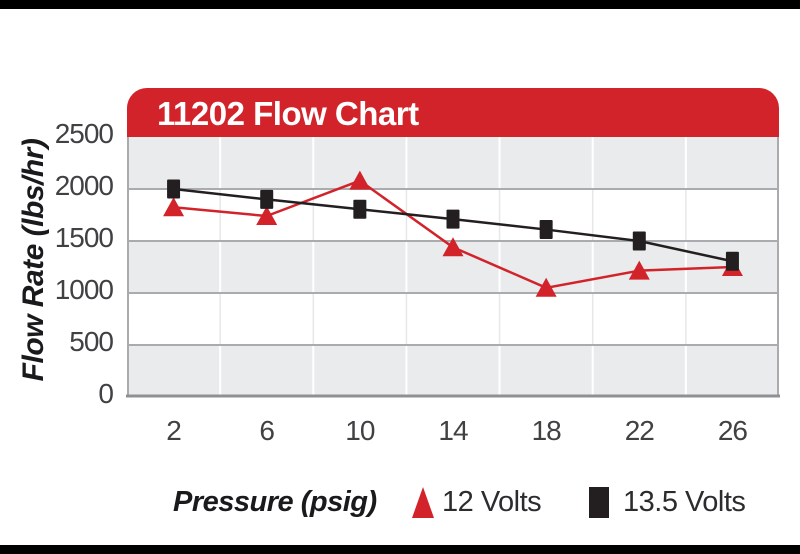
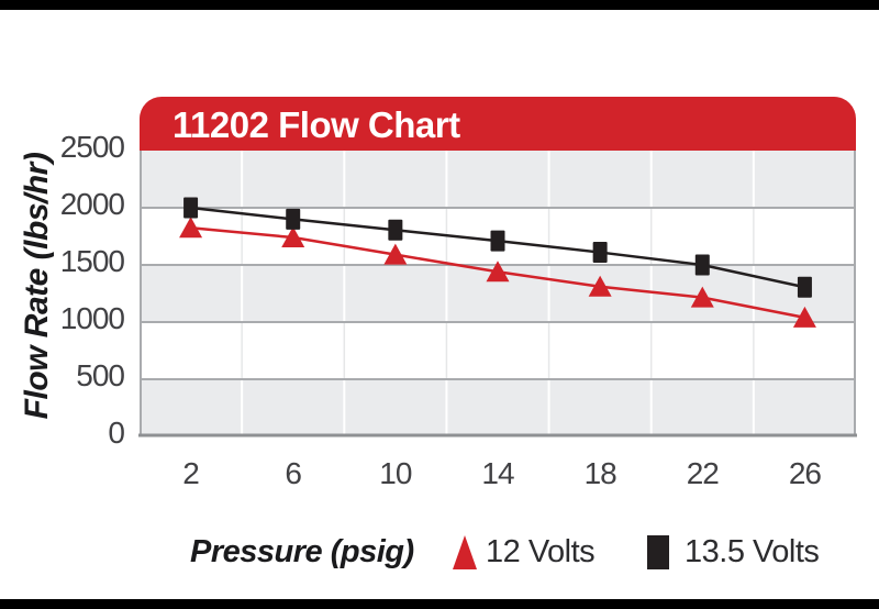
12 Volts/10: 2080 -> 1590
12 Volts/18: 1050 -> 1310
12 Volts/26: 1250 -> 1040
